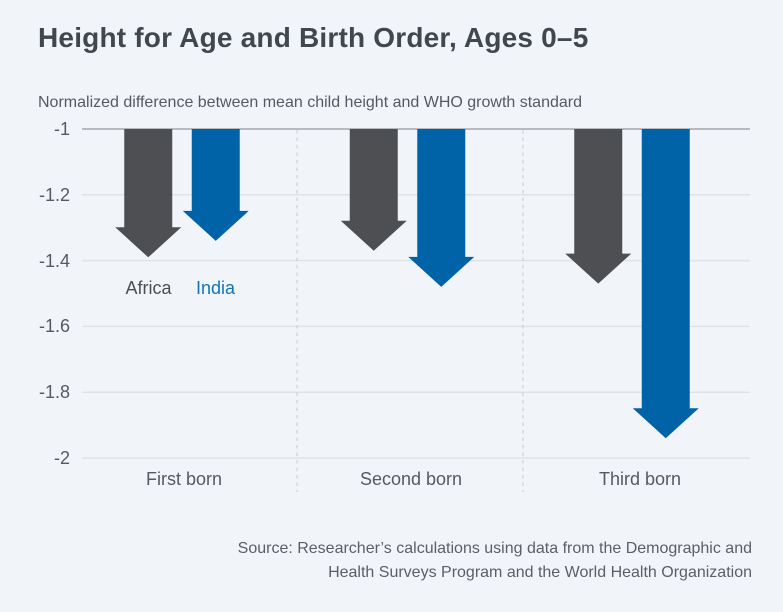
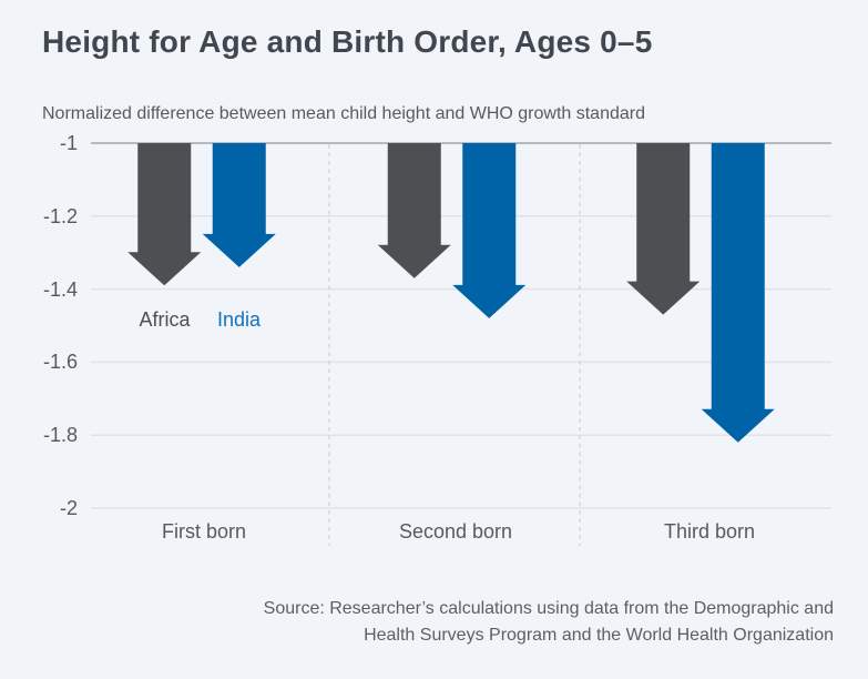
India/Third born: -1.94 -> -1.82
